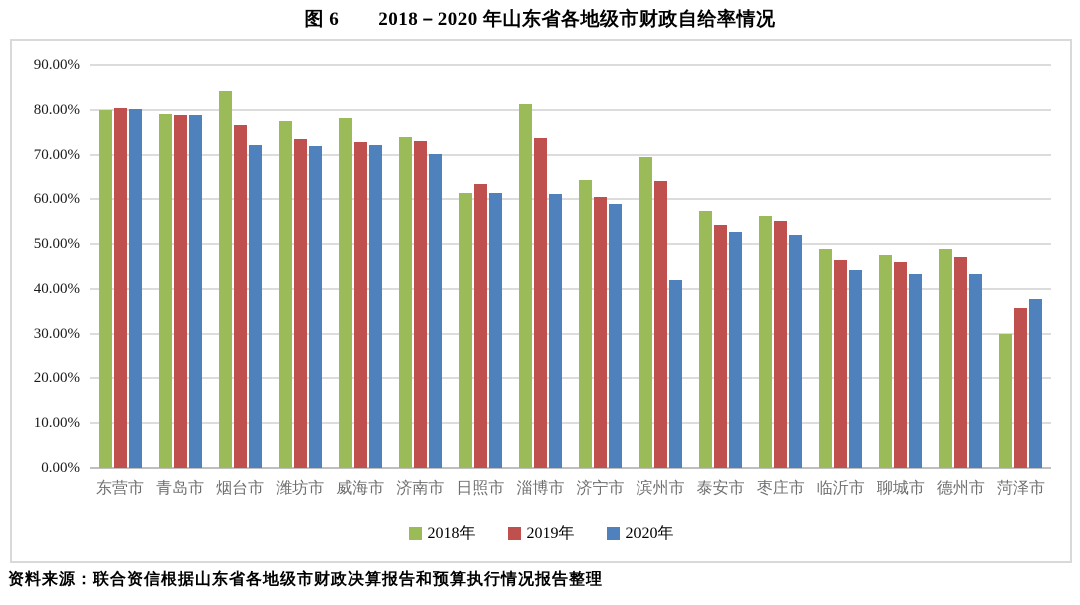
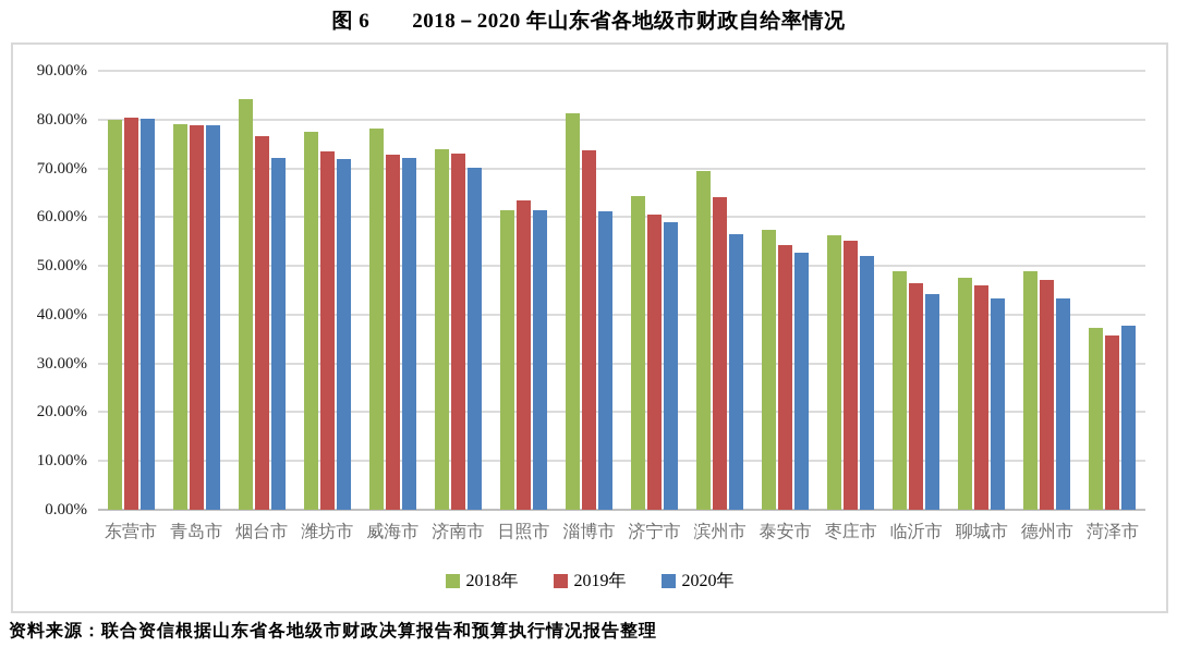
2020年/滨州市: 42% -> 56%
2018年/菏泽市: 30% -> 37%
